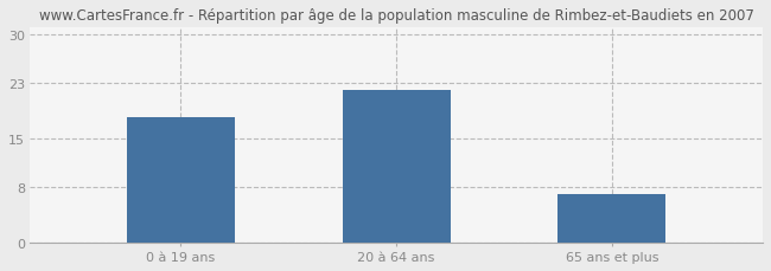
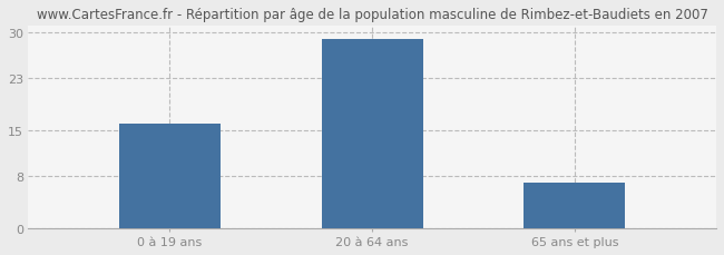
0 à 19 ans: 18 -> 16
20 à 64 ans: 22 -> 29
